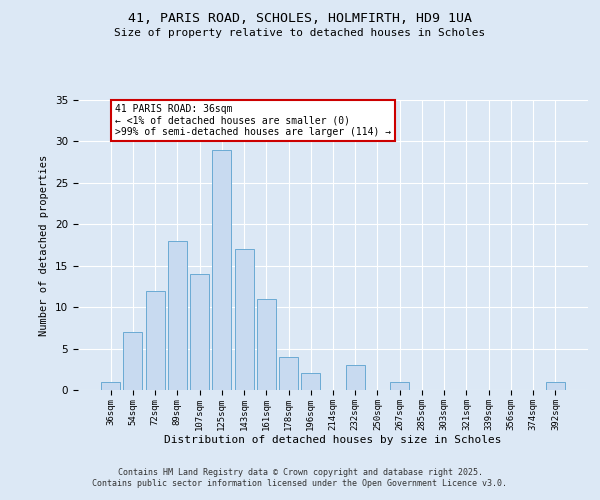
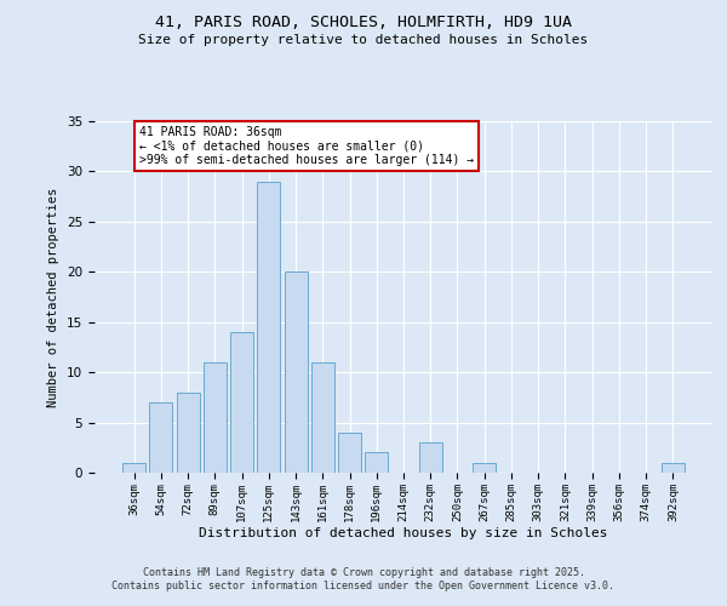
72sqm: 12 -> 8
89sqm: 18 -> 11
143sqm: 17 -> 20
